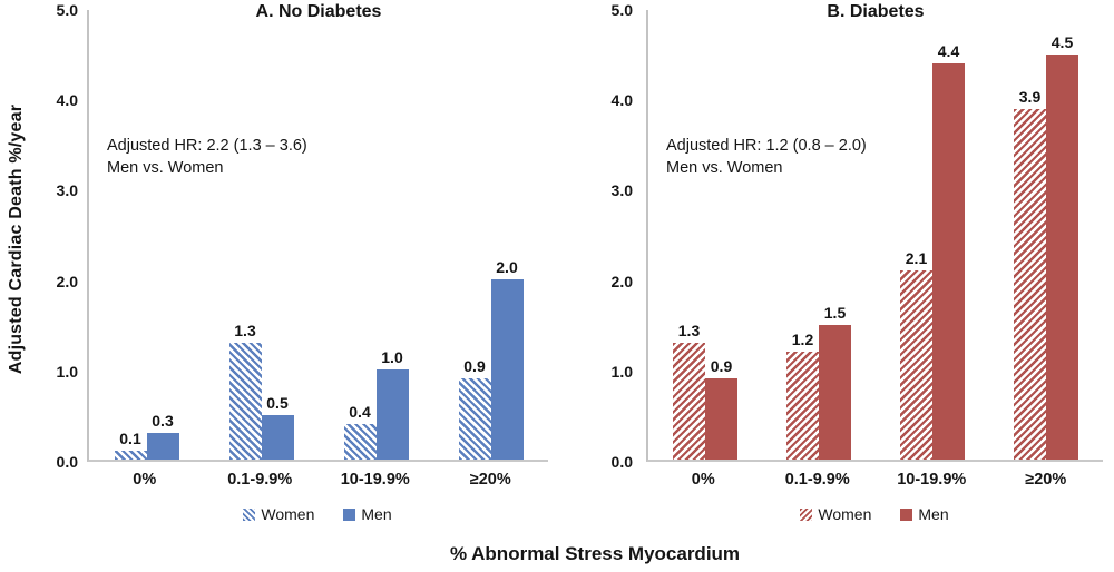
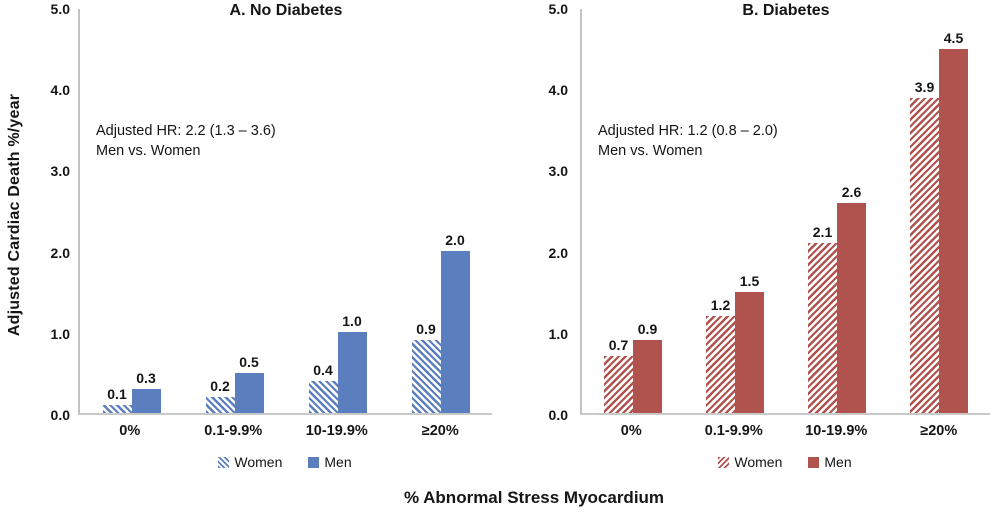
A. No Diabetes/Women/0.1-9.9%: 1.3 -> 0.2
B. Diabetes/Women/0%: 1.3 -> 0.7
B. Diabetes/Men/10-19.9%: 4.4 -> 2.6
